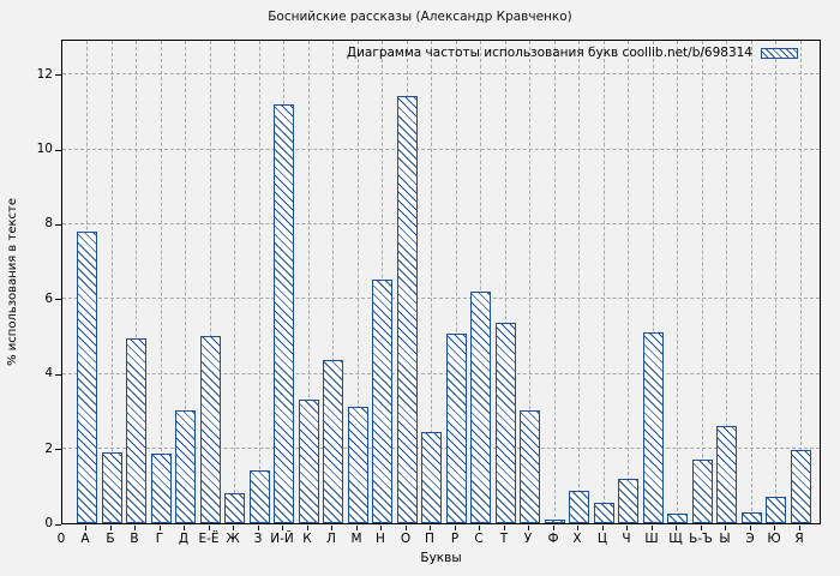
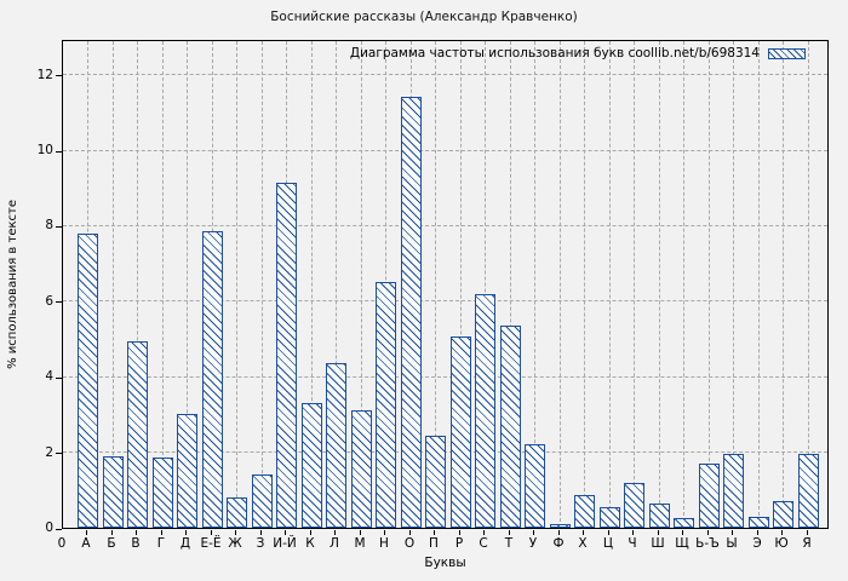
Е-Ё: 5.0 -> 7.8
И-Й: 11.2 -> 9.2
У: 3.0 -> 2.2
Ш: 5.1 -> 0.7
Ы: 2.6 -> 1.9
